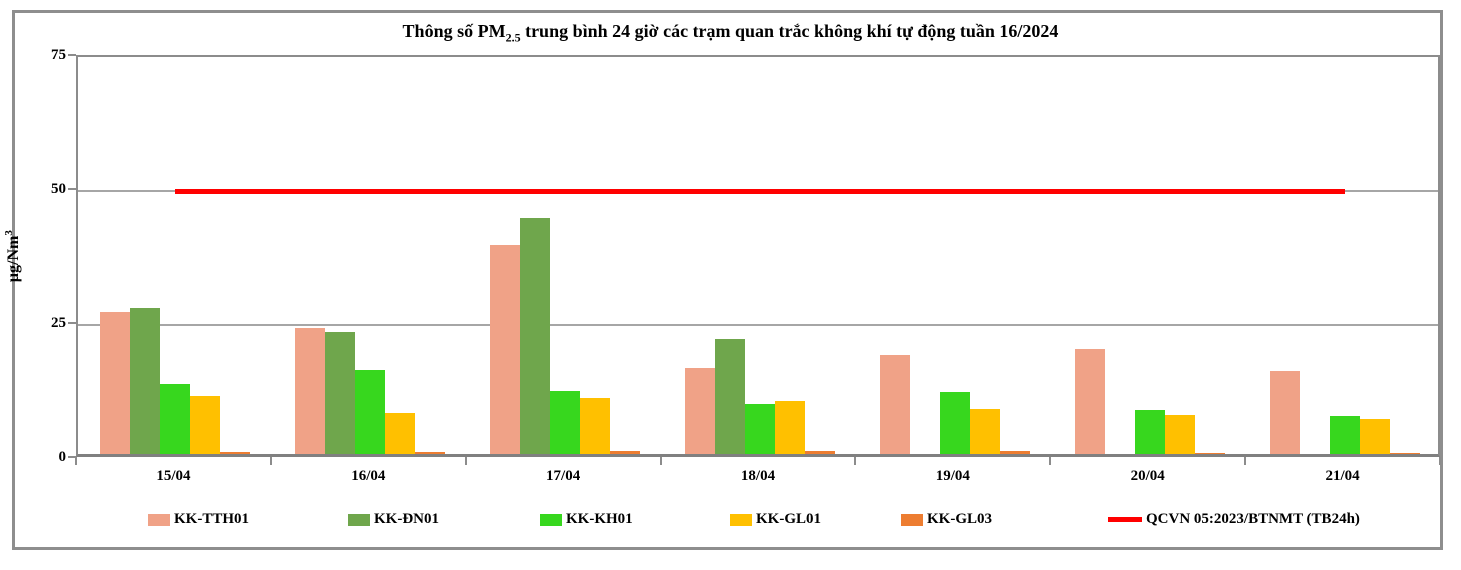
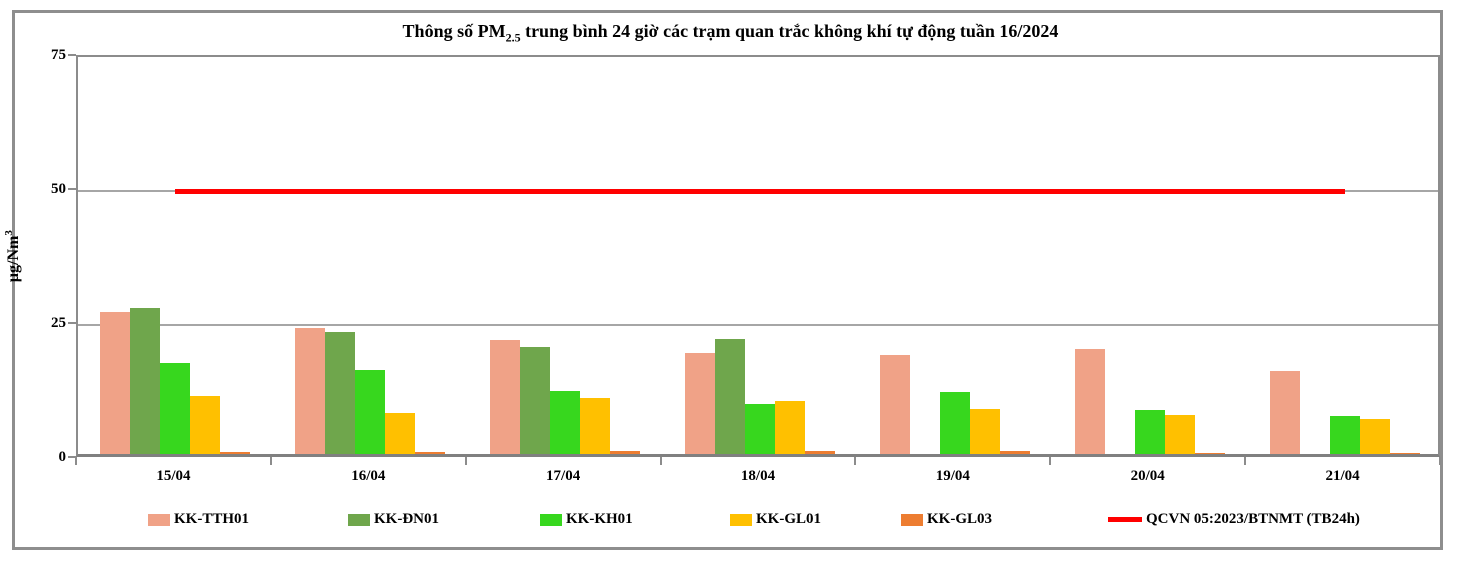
KK-KH01/15/04: 13 -> 17
KK-TTH01/17/04: 39 -> 21
KK-ĐN01/17/04: 44 -> 20
KK-TTH01/18/04: 16 -> 19
